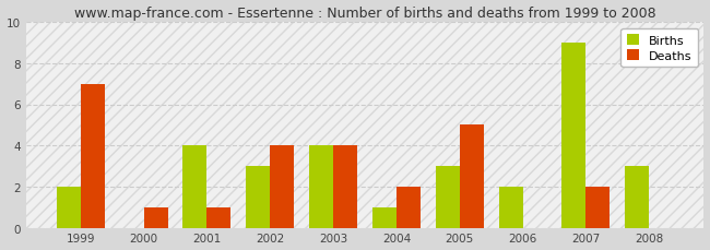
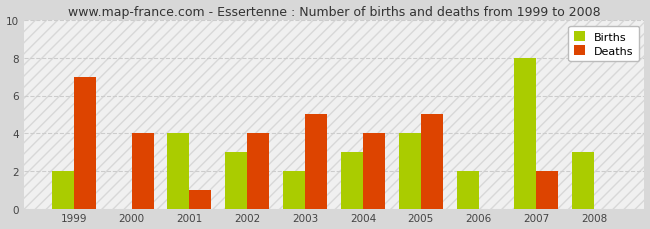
Deaths/2000: 1 -> 4
Births/2003: 4 -> 2
Deaths/2003: 4 -> 5
Births/2004: 1 -> 3
Deaths/2004: 2 -> 4
Births/2005: 3 -> 4
Births/2007: 9 -> 8
